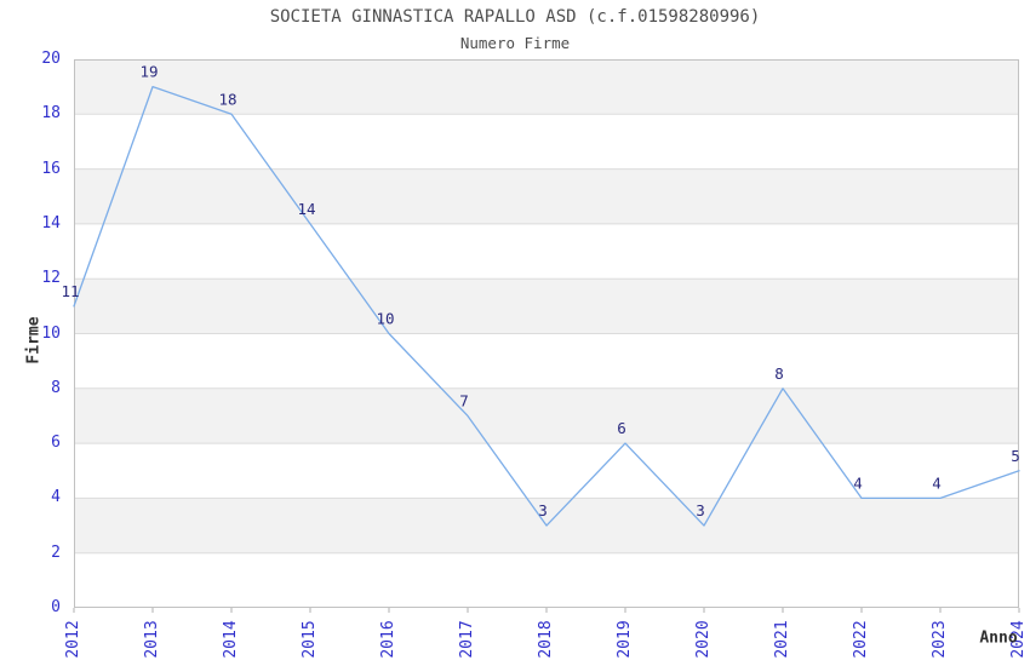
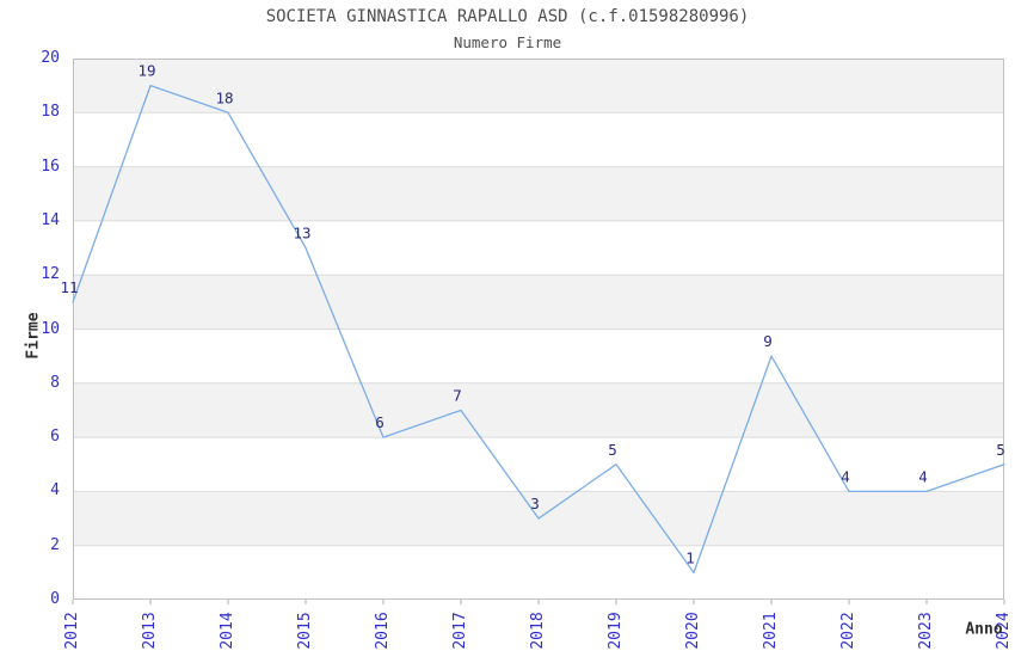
2015: 14 -> 13
2016: 10 -> 6
2019: 6 -> 5
2020: 3 -> 1
2021: 8 -> 9
